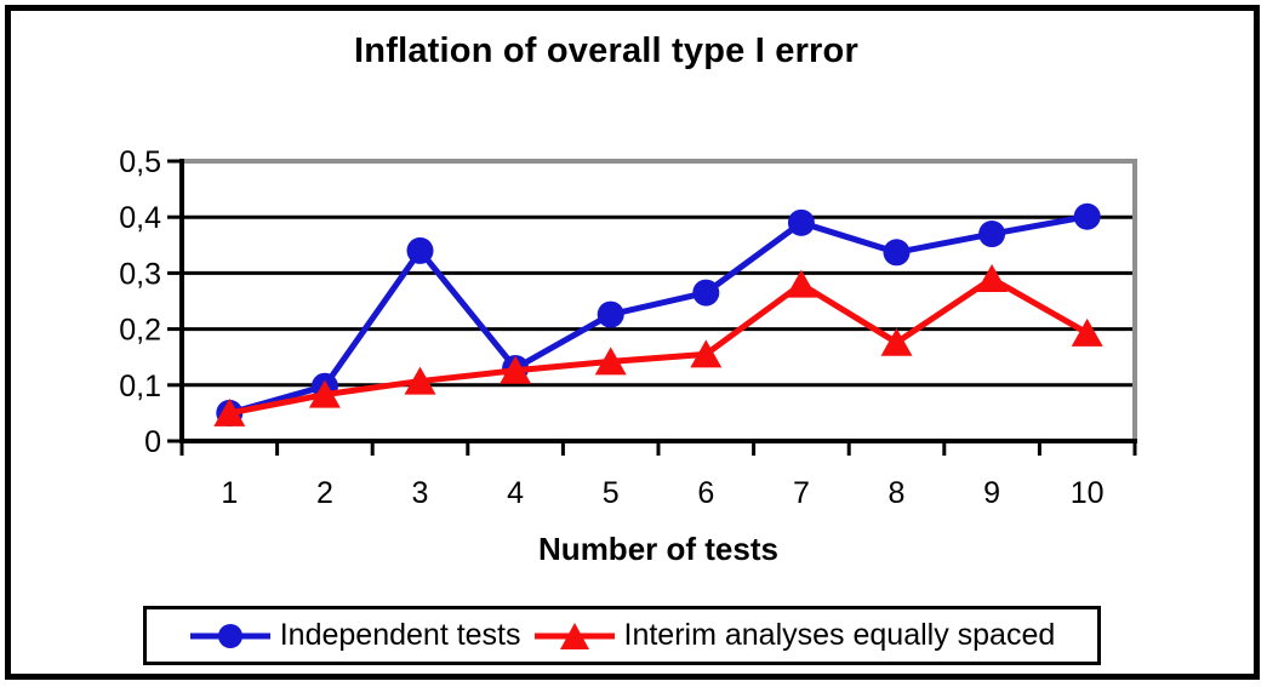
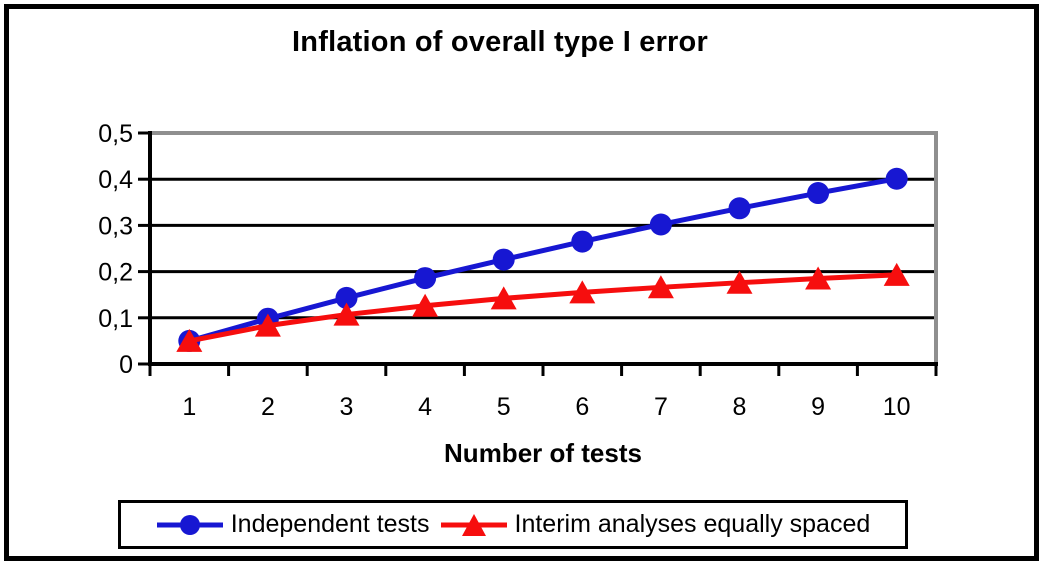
Independent tests/3: 0,34 -> 0,14
Independent tests/4: 0,13 -> 0,19
Independent tests/7: 0,39 -> 0,30
Interim analyses equally spaced/7: 0,28 -> 0,17
Interim analyses equally spaced/9: 0,29 -> 0,18
